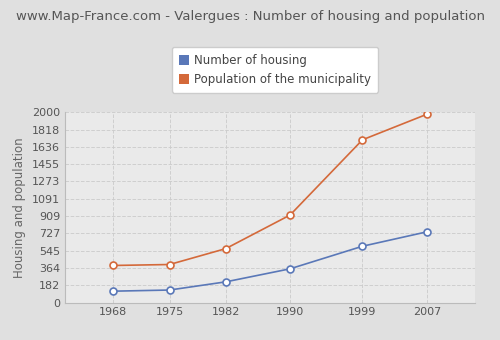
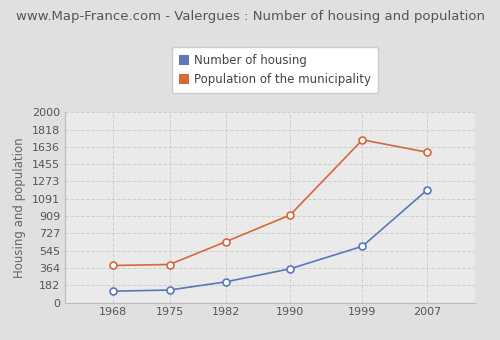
Population of the municipality/1982: 570 -> 640
Number of housing/2007: 740 -> 1180
Population of the municipality/2007: 1980 -> 1580
